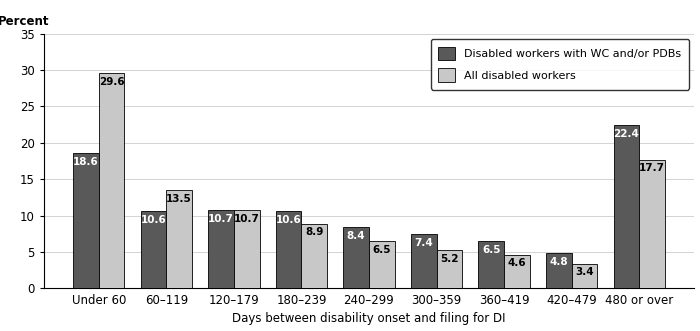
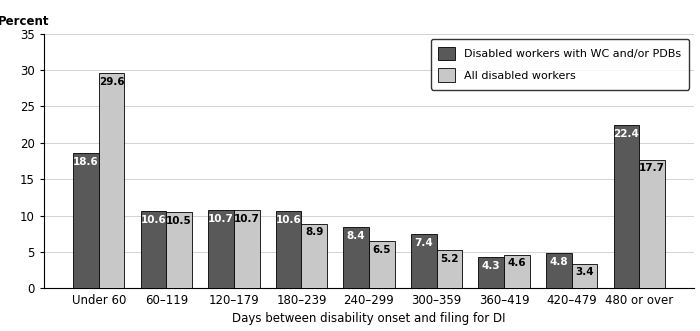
All disabled workers/60–119: 13.5 -> 10.5
Disabled workers with WC and/or PDBs/360–419: 6.5 -> 4.3
